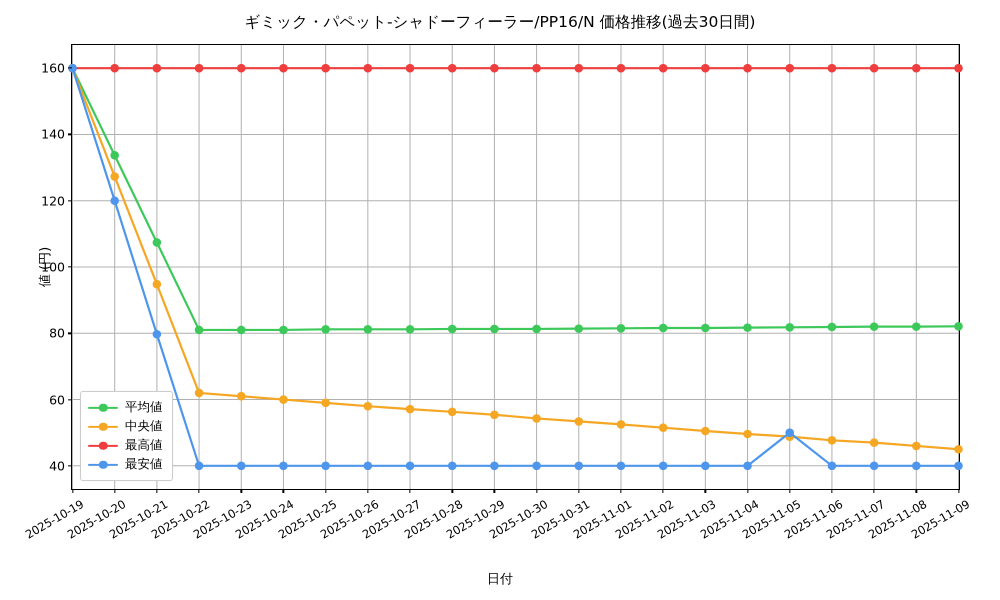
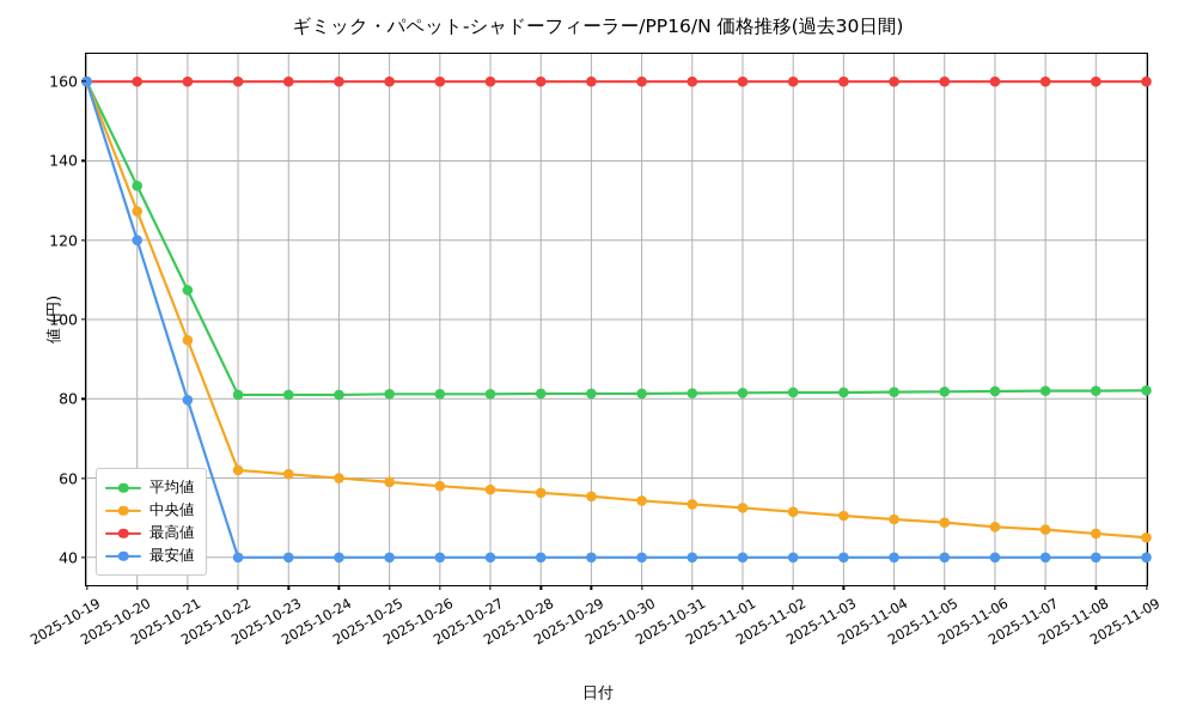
最安値/2025-11-05: 50 -> 40
